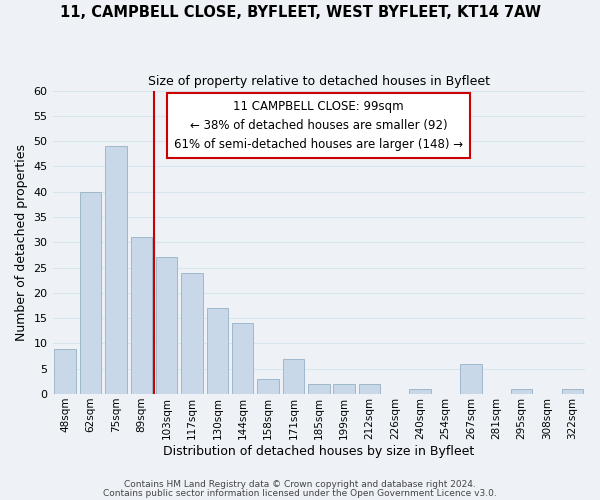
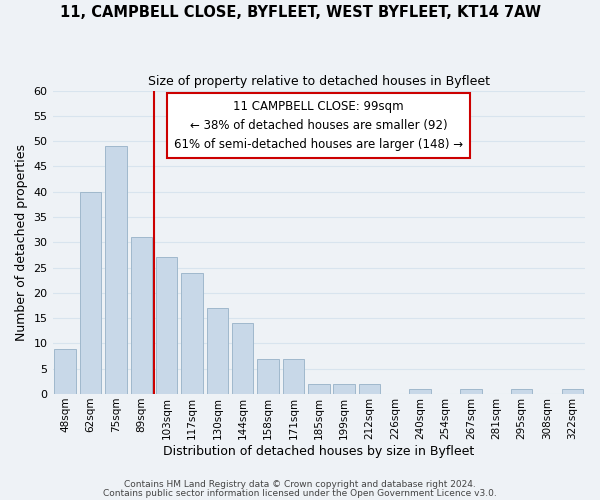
158sqm: 3 -> 7
267sqm: 6 -> 1
